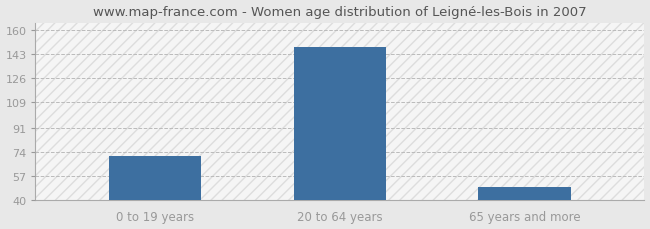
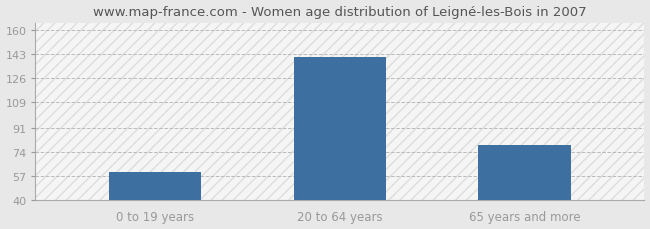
0 to 19 years: 71 -> 60
20 to 64 years: 148 -> 141
65 years and more: 49 -> 79
